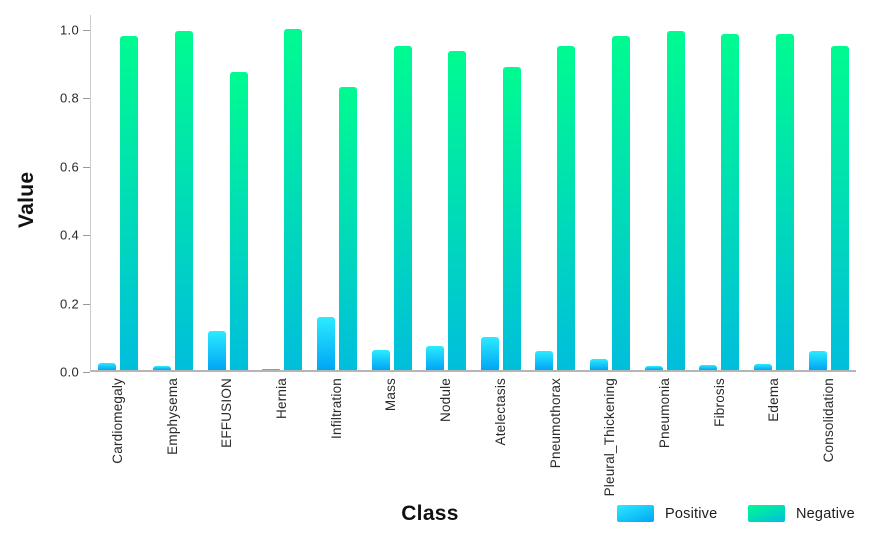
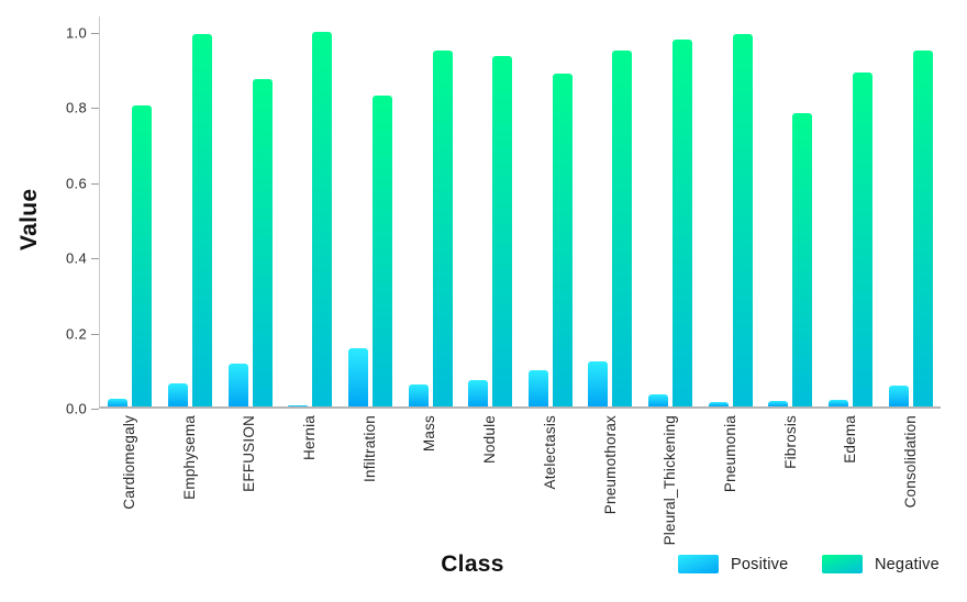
Negative/Cardiomegaly: 0.98 -> 0.80
Positive/Emphysema: 0.01 -> 0.06
Positive/Pneumothorax: 0.06 -> 0.12
Negative/Fibrosis: 0.98 -> 0.78
Negative/Edema: 0.98 -> 0.89
